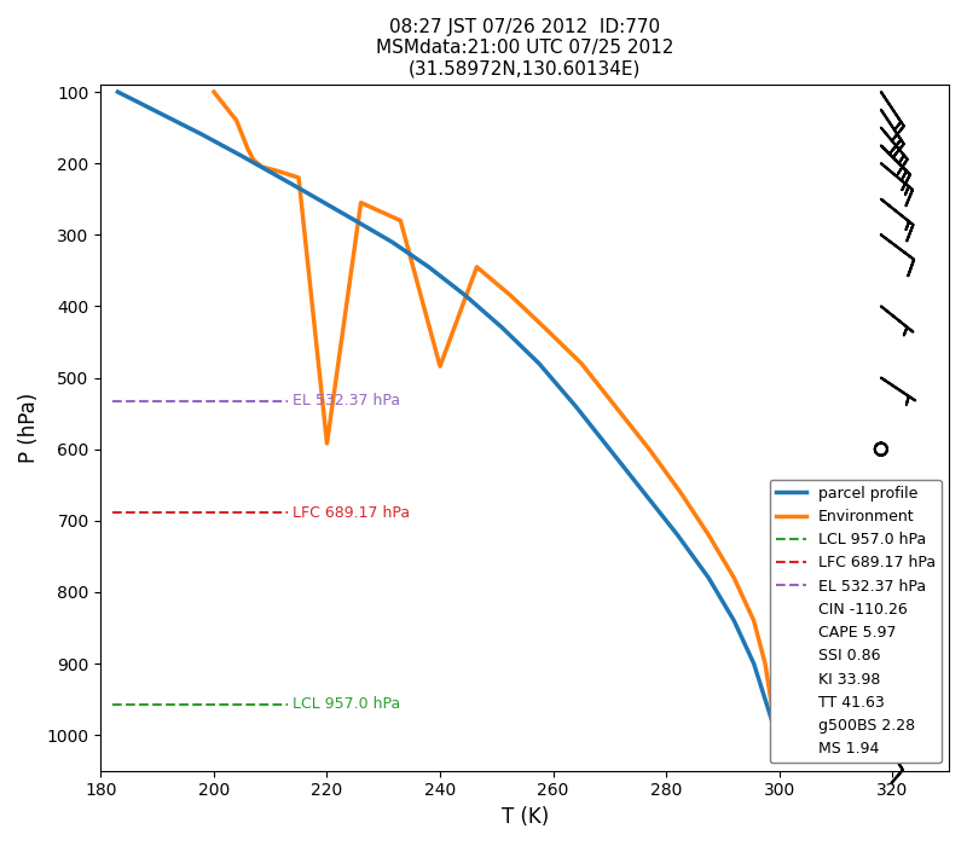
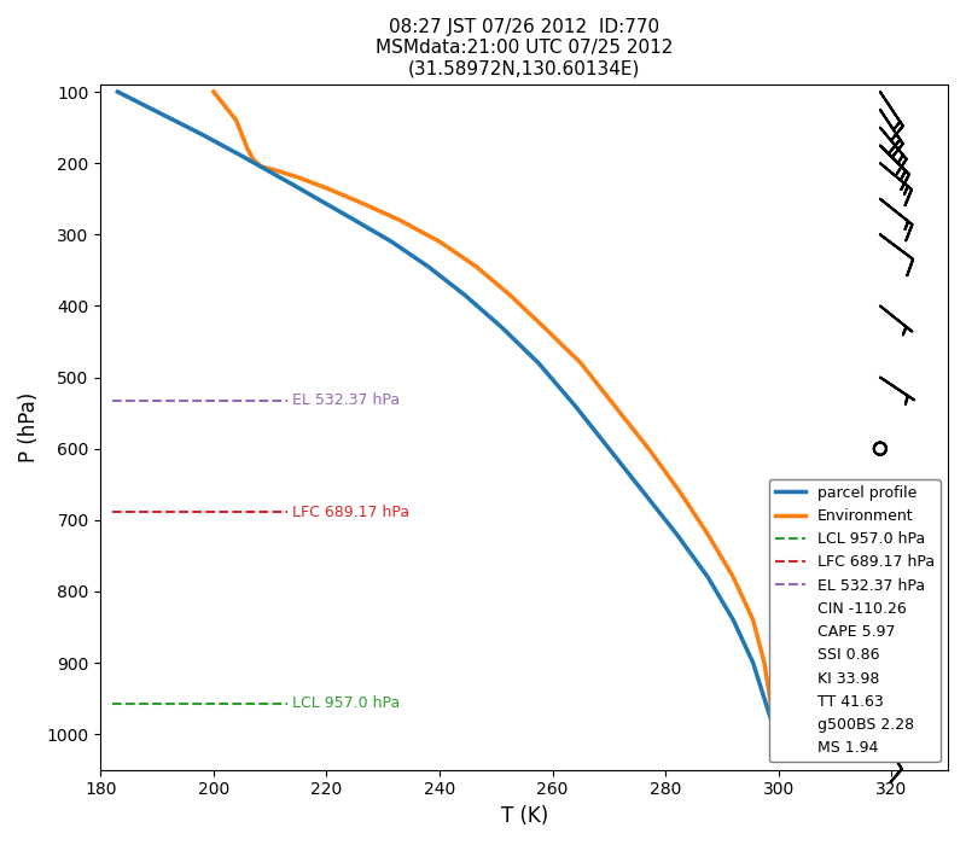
Environment/220: 592 -> 235
Environment/240: 484 -> 310
